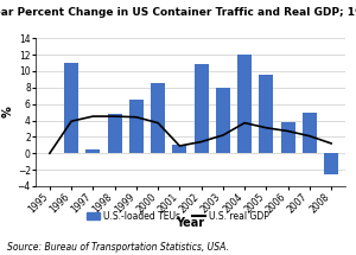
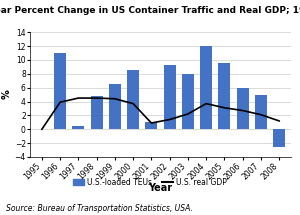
U.S.-loaded TEUs/2002: 10.8 -> 9.3
U.S.-loaded TEUs/2006: 3.8 -> 6.0
